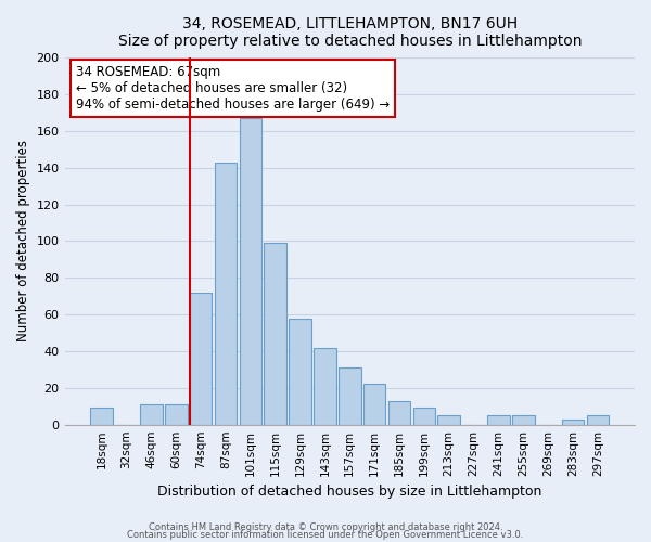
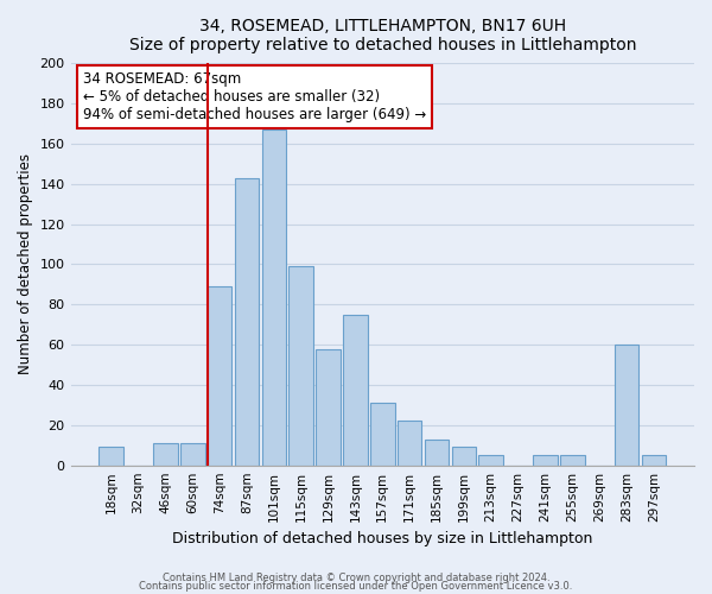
74sqm: 72 -> 89
143sqm: 42 -> 75
283sqm: 3 -> 60
